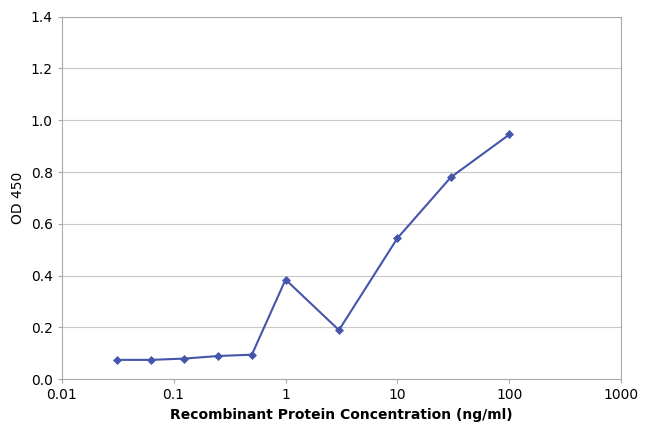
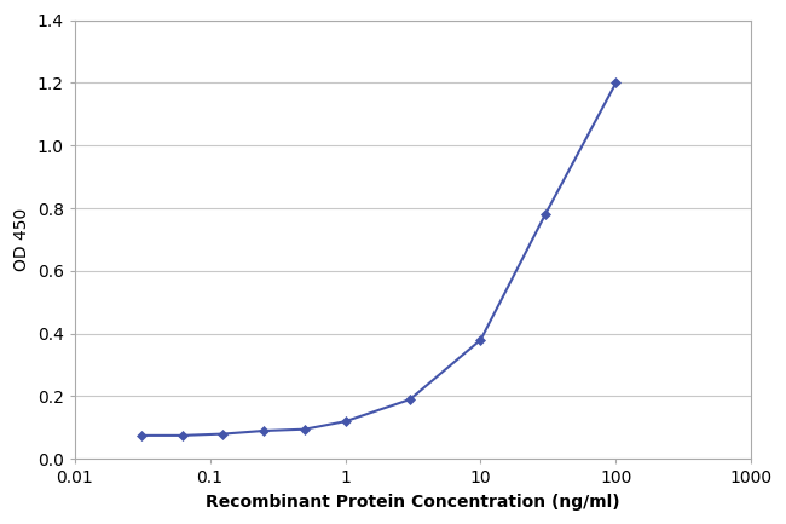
1: 0.385 -> 0.120
10: 0.545 -> 0.380
100: 0.945 -> 1.200
